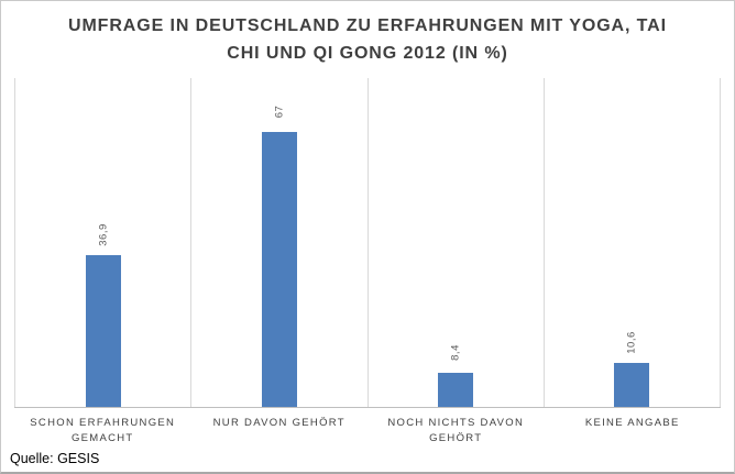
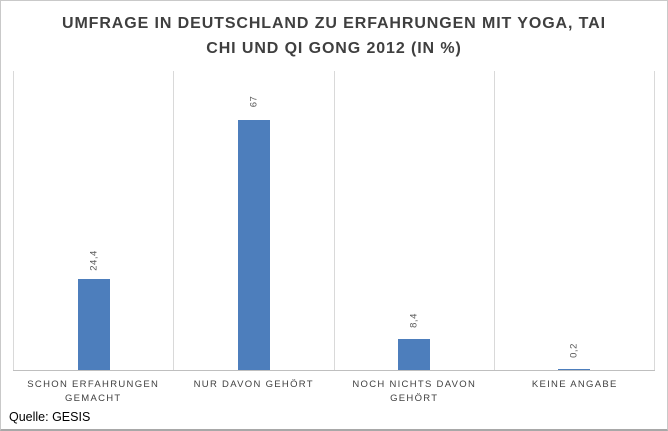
SCHON ERFAHRUNGEN GEMACHT: 36,9 -> 24,4
KEINE ANGABE: 10,6 -> 0,2
